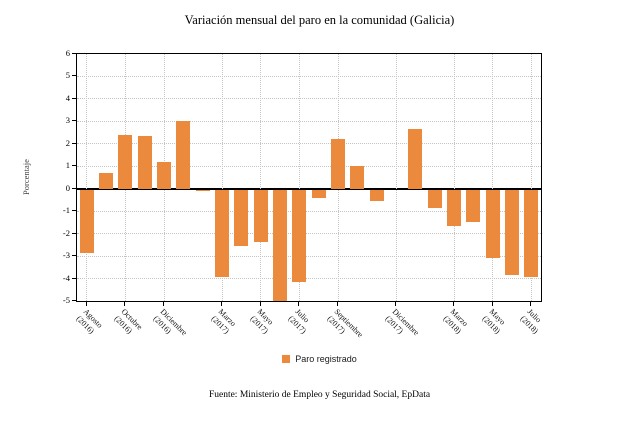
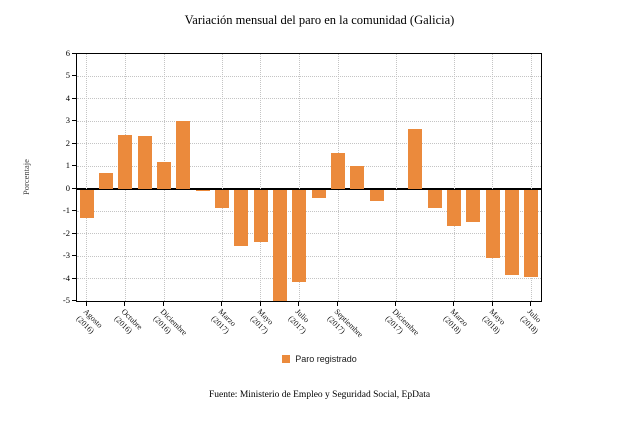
Agosto (2016): -2.8 -> -1.2
Marzo (2017): -3.9 -> -0.8
Septiembre (2017): 2.2 -> 1.6
